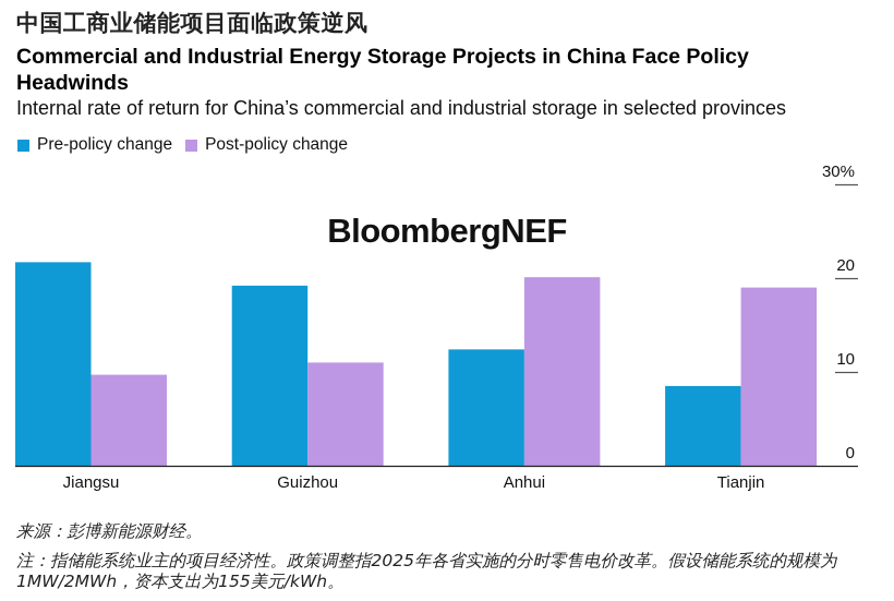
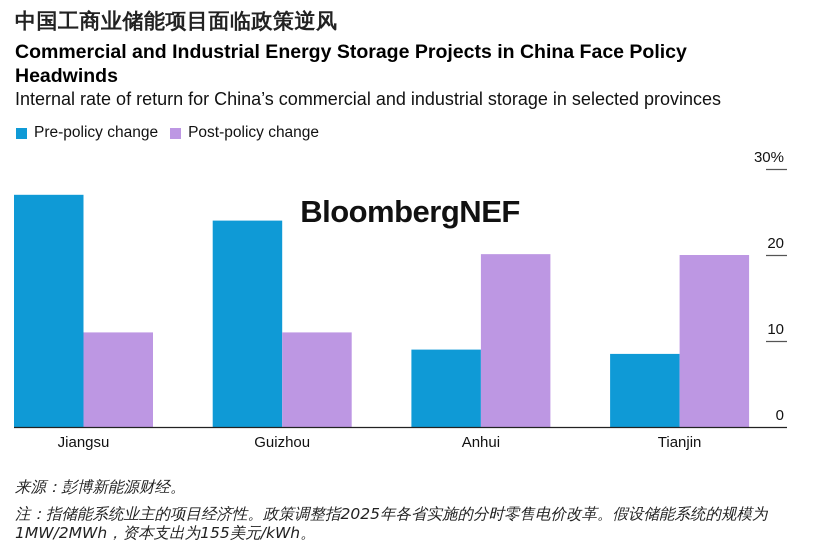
Pre-policy change/Jiangsu: 22% -> 27%
Post-policy change/Jiangsu: 10% -> 11%
Pre-policy change/Guizhou: 19% -> 24%
Pre-policy change/Anhui: 12% -> 9%
Post-policy change/Tianjin: 19% -> 20%
